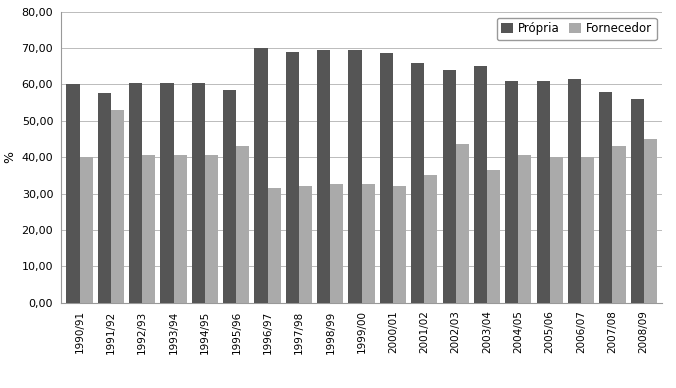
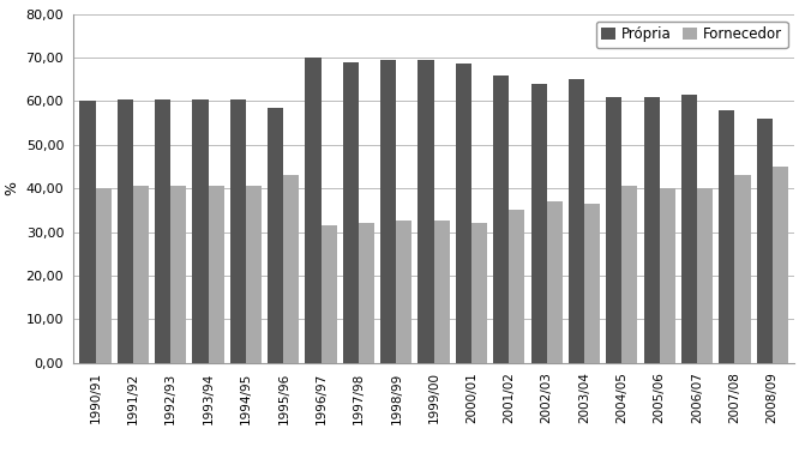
Própria/1991/92: 57,5 -> 60,5
Fornecedor/1991/92: 53,0 -> 40,5
Fornecedor/2002/03: 43,5 -> 37,0
